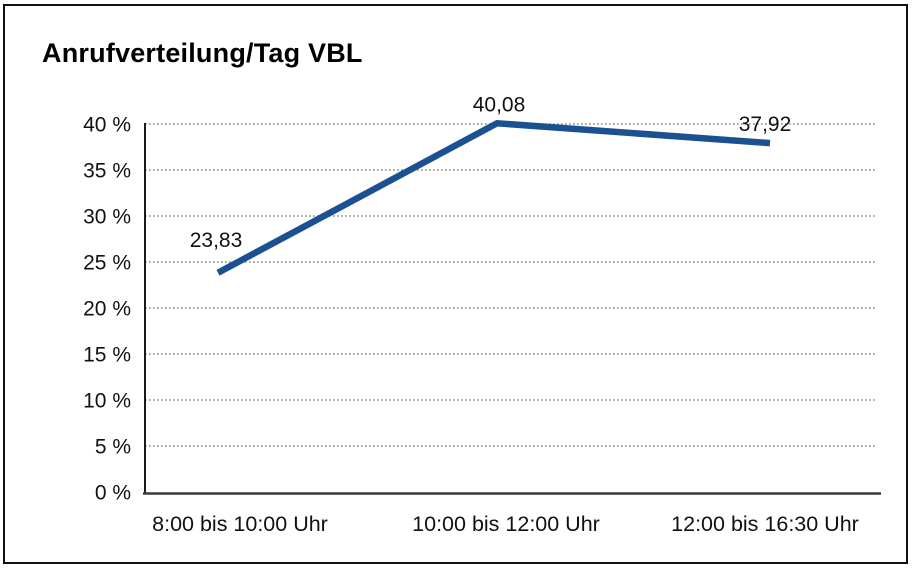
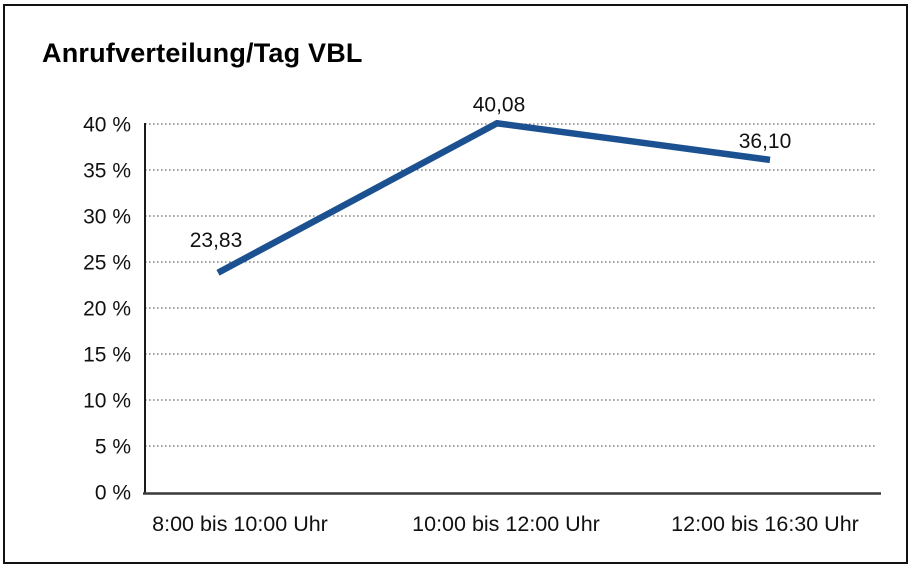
12:00 bis 16:30 Uhr: 37,92 -> 36,10
